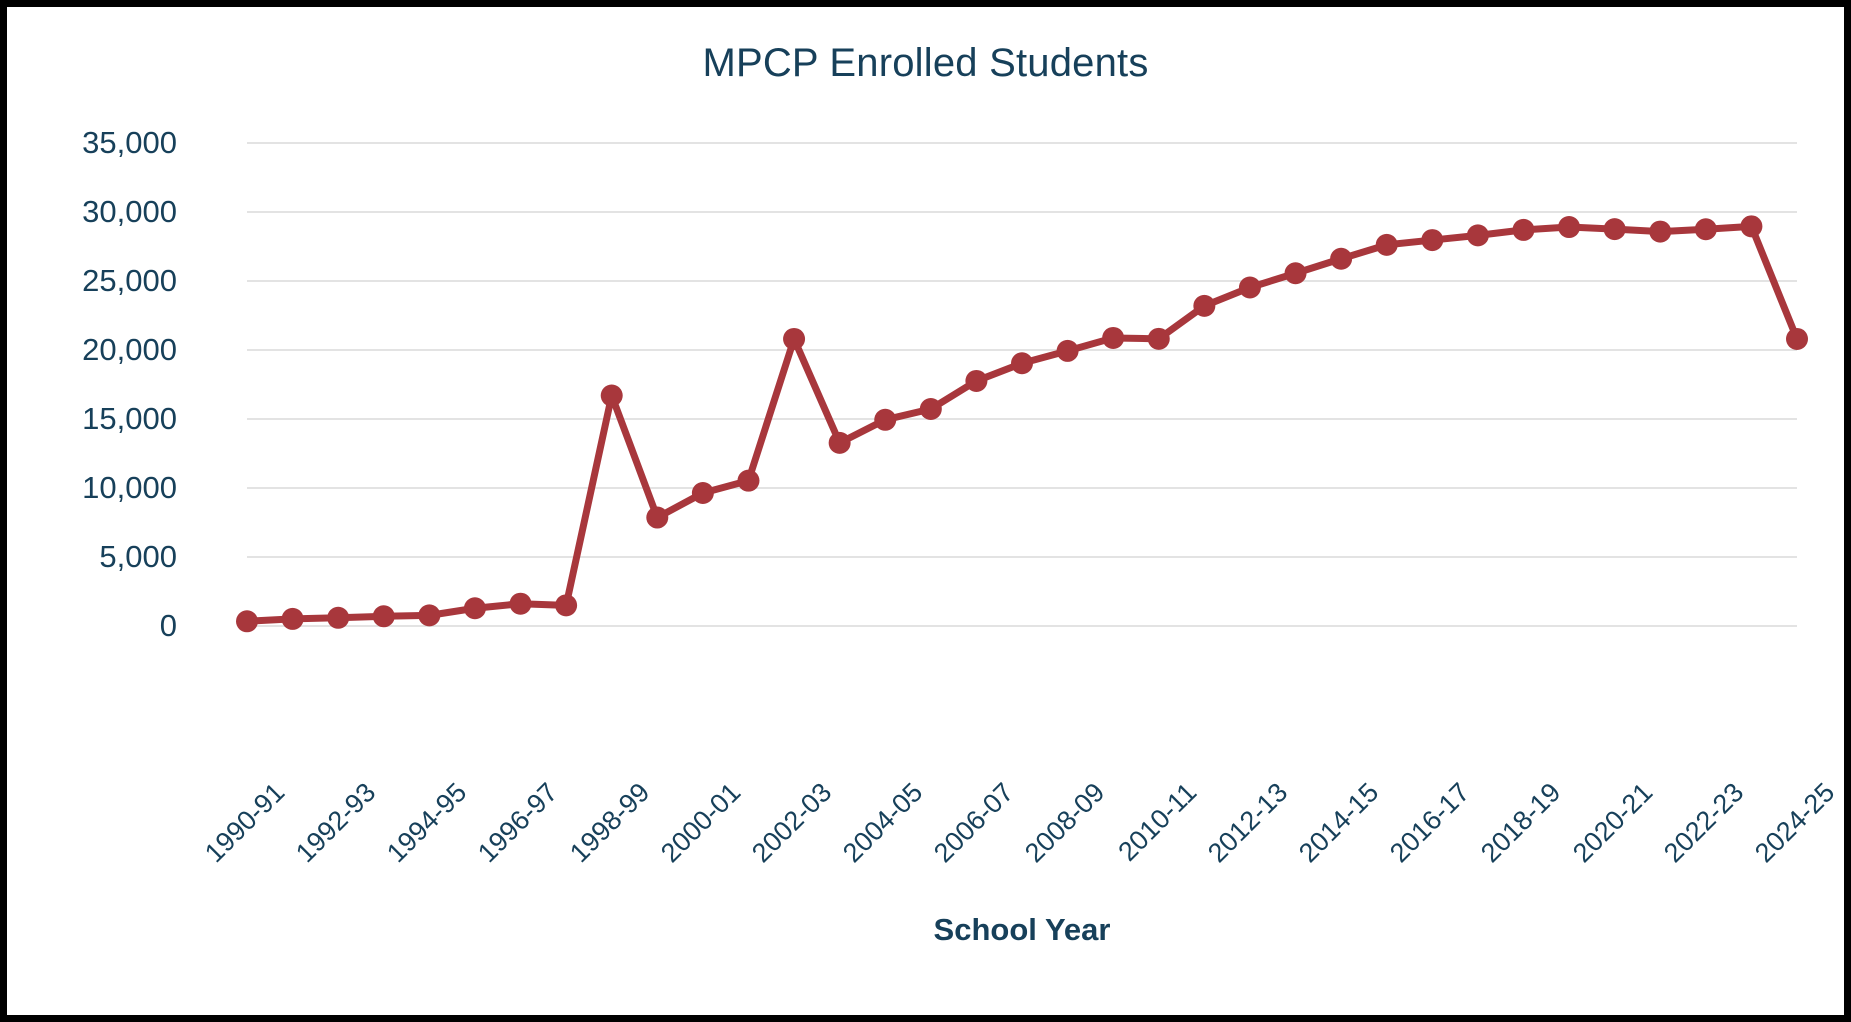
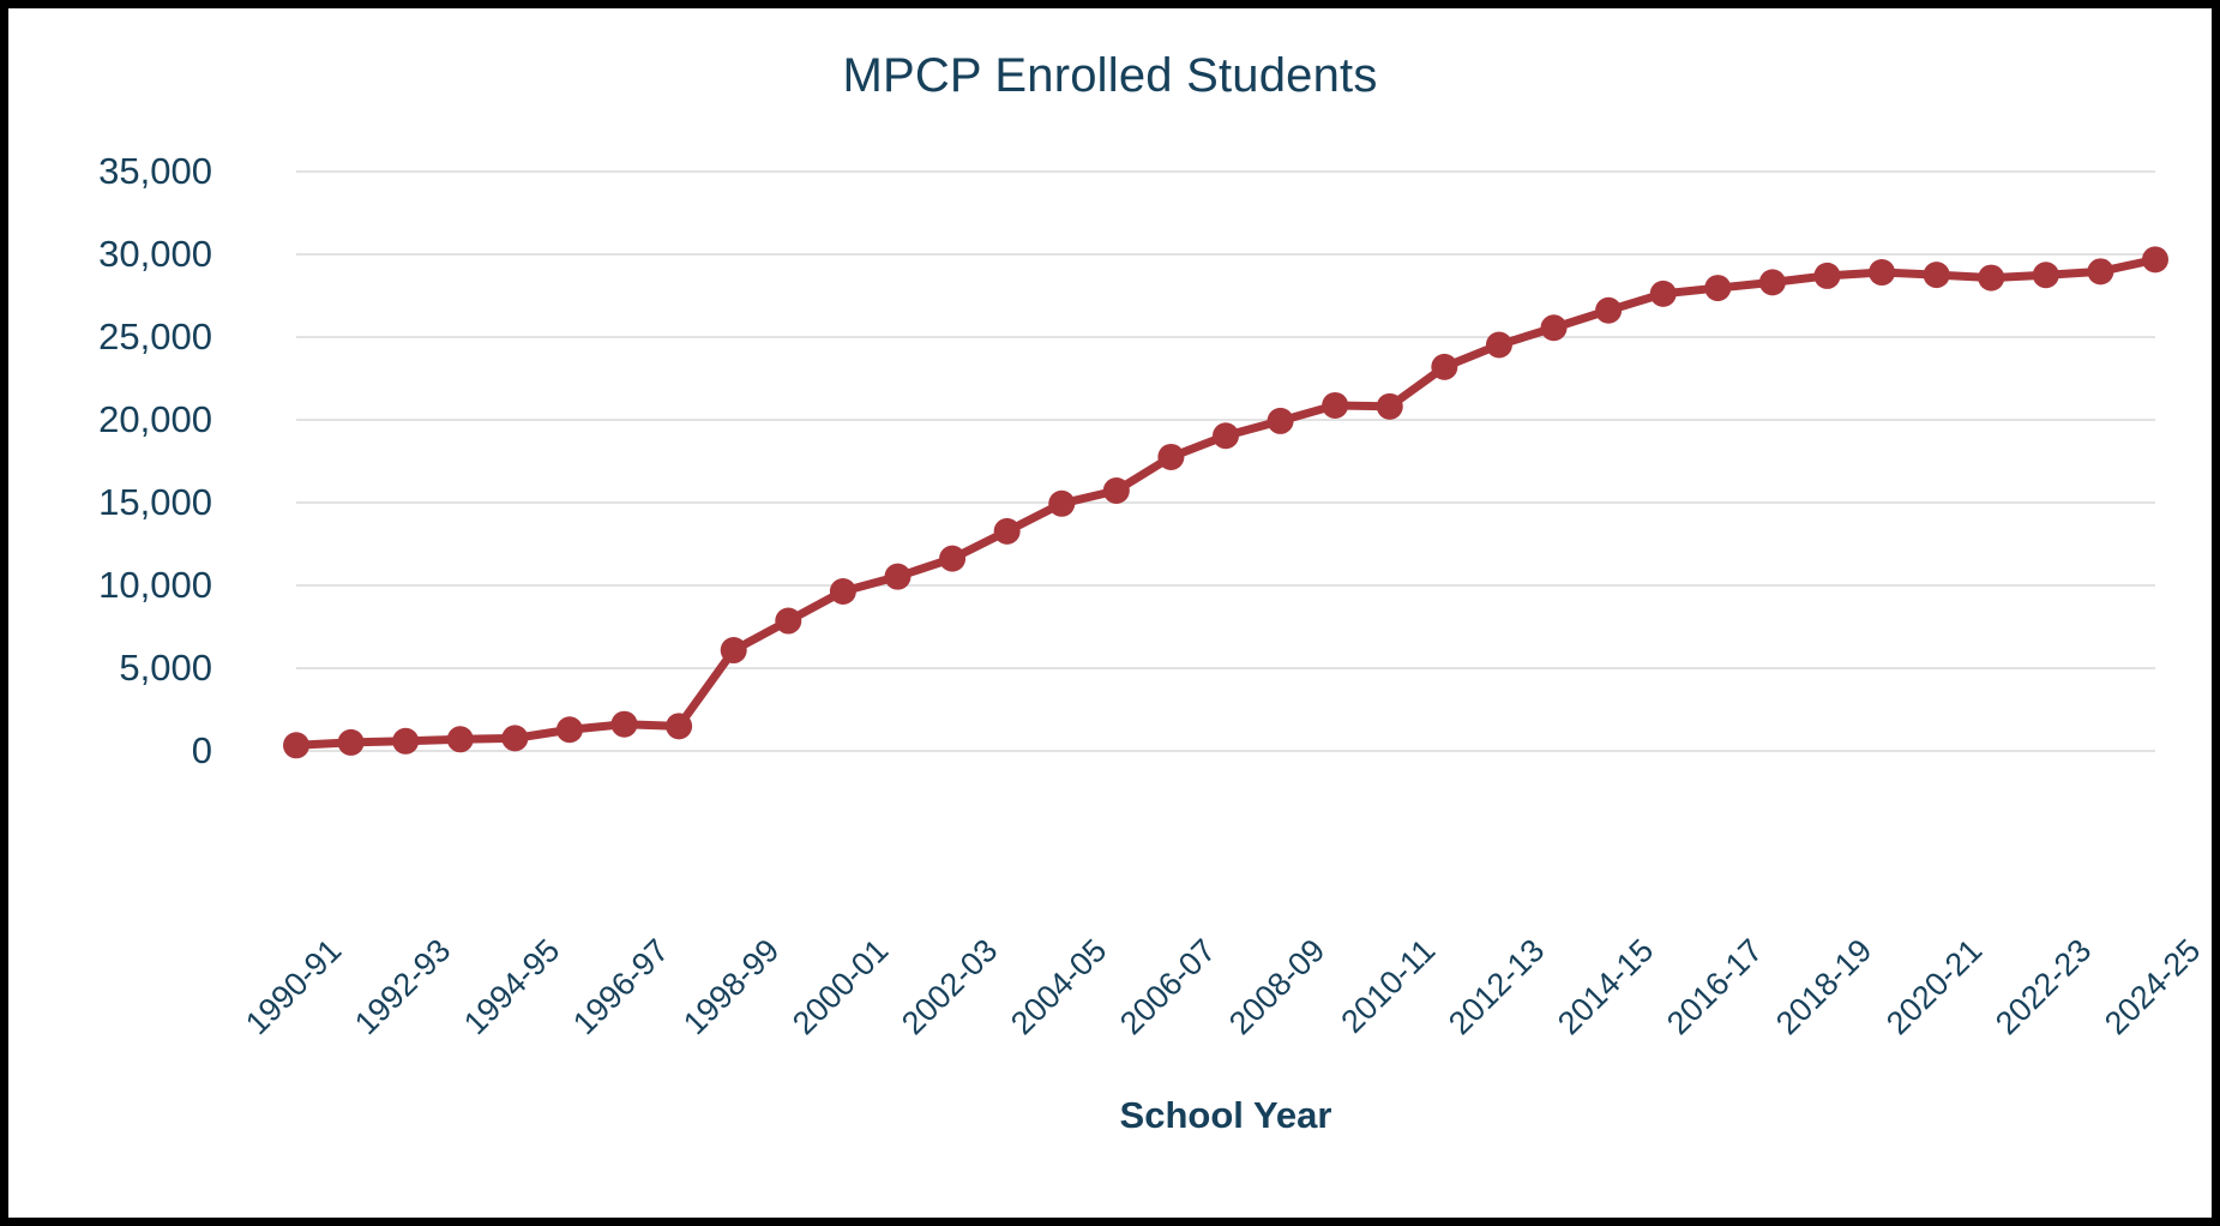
1998-99: 16700 -> 6100
2002-03: 20800 -> 11600
2024-25: 20800 -> 29700
